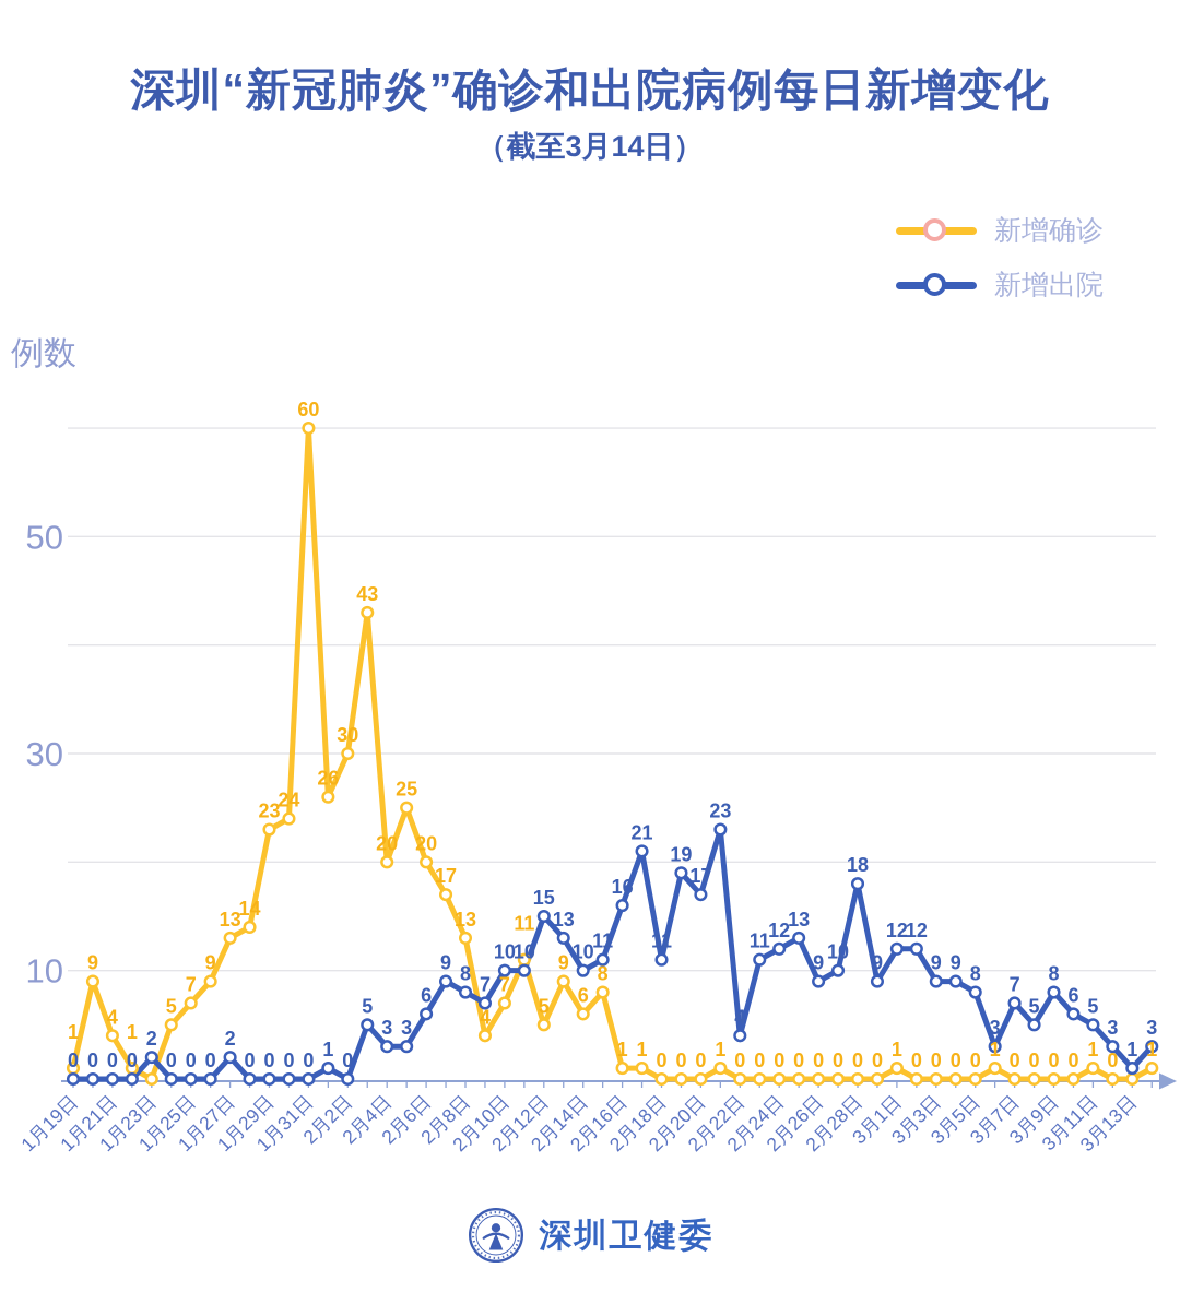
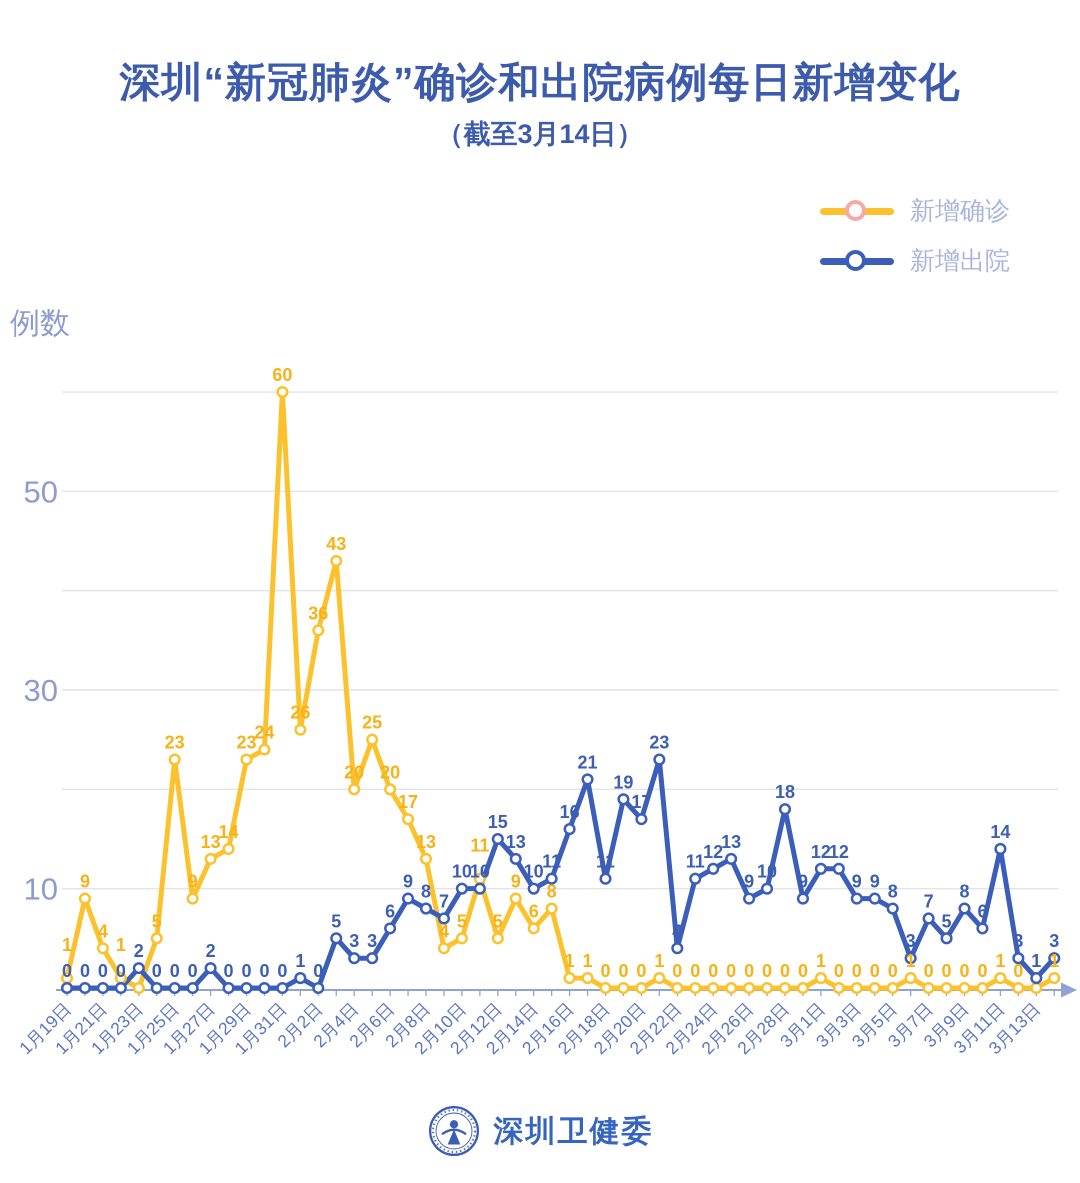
新增确诊/1月25日: 7 -> 23
新增确诊/2月2日: 30 -> 36
新增确诊/2月10日: 7 -> 5
新增出院/3月11日: 5 -> 14
